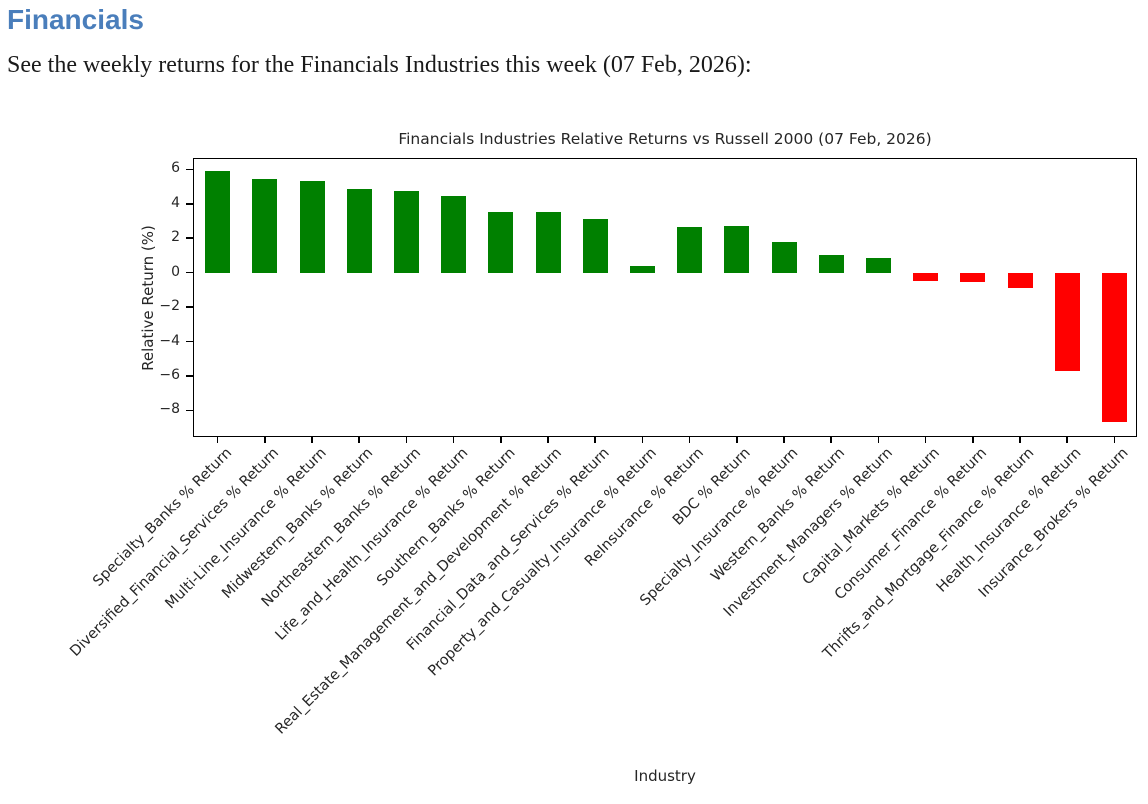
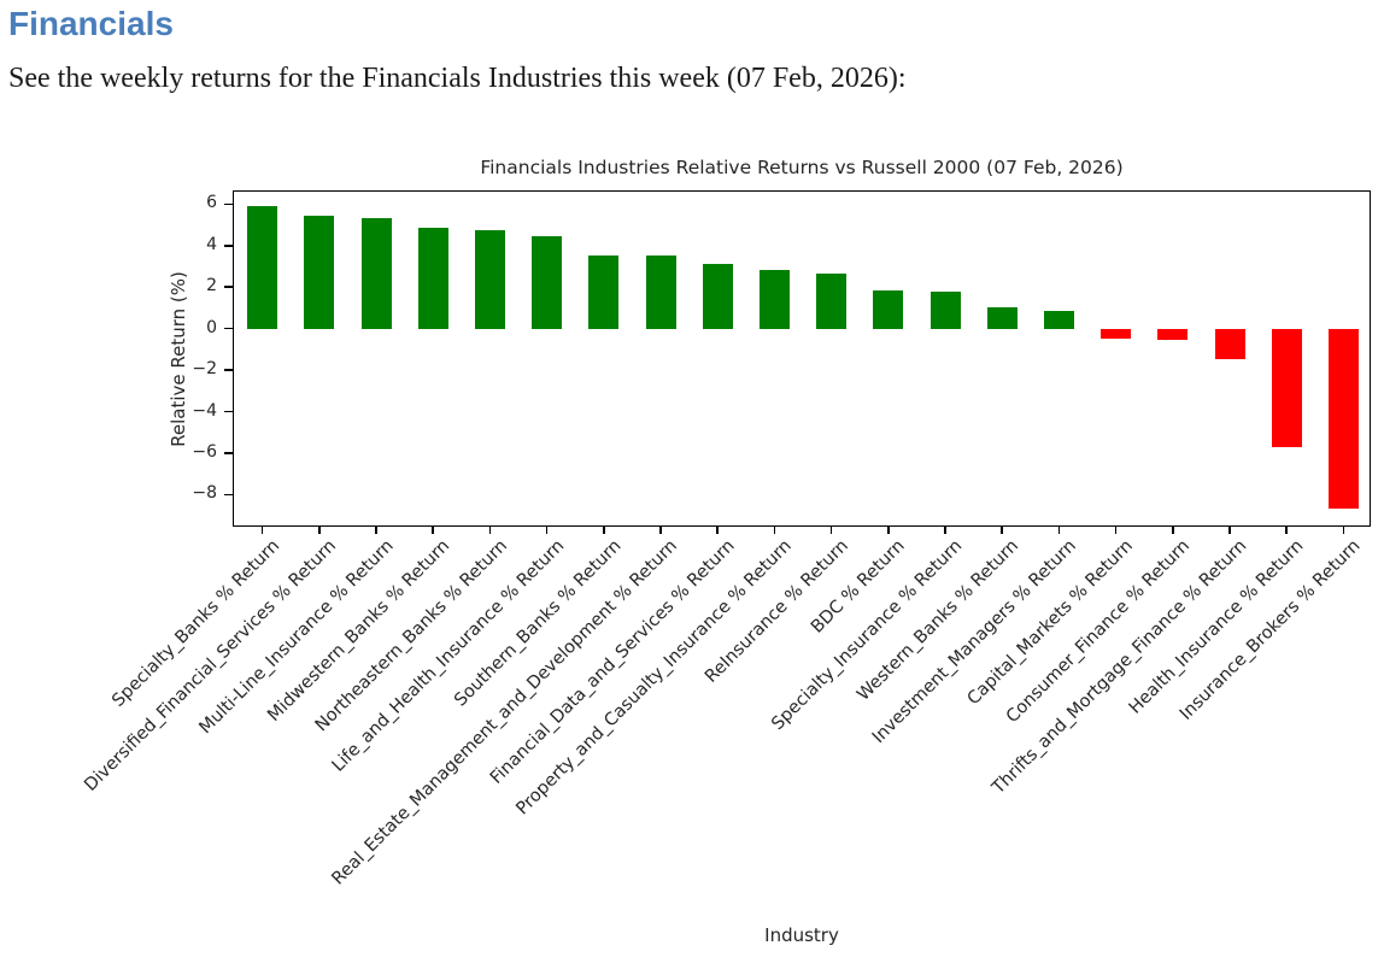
Property_and_Casualty_Insurance % Return: 0.4 -> 2.9
BDC % Return: 2.7 -> 1.9
Thrifts_and_Mortgage_Finance % Return: -0.9 -> -1.4
